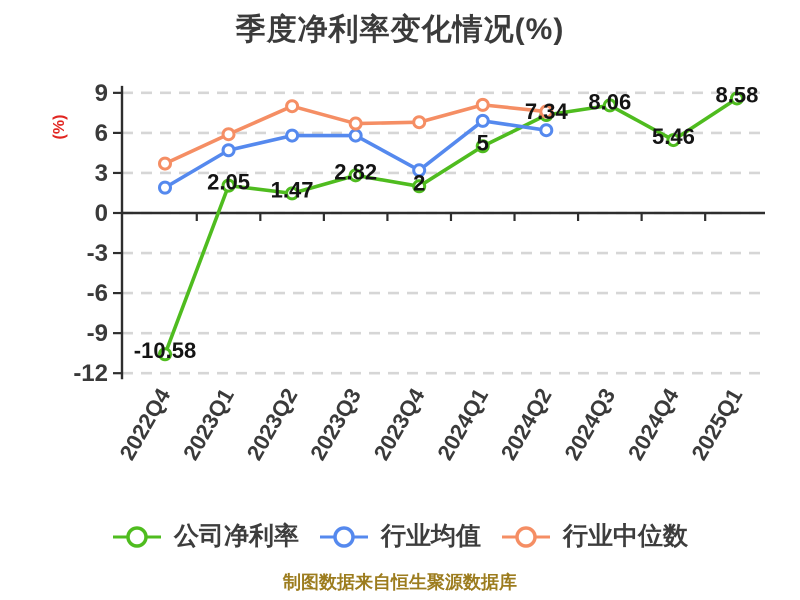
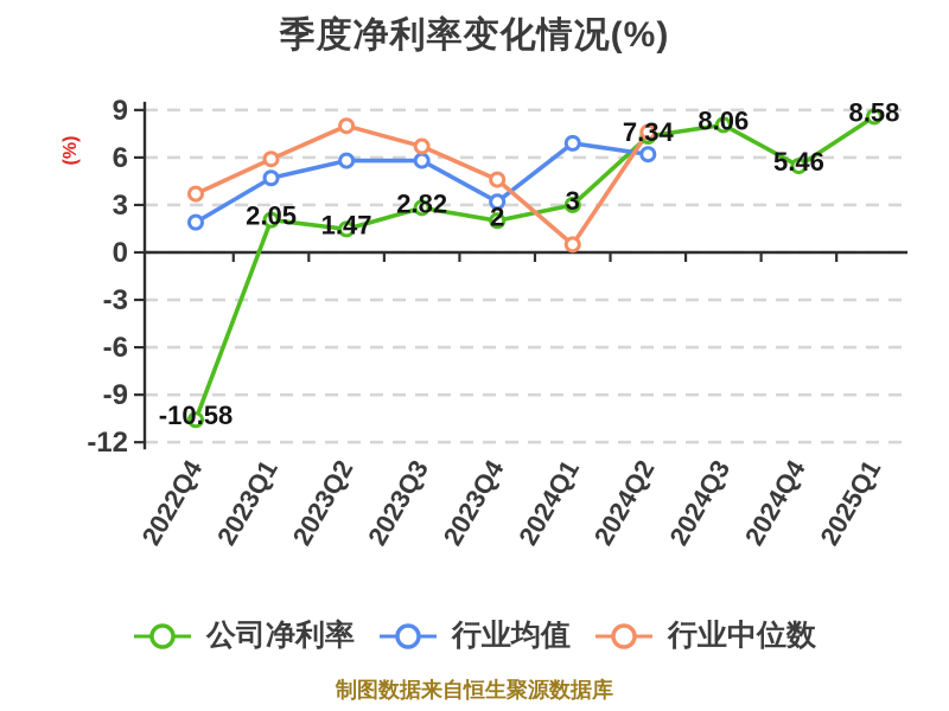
行业中位数/2023Q4: 6.8 -> 4.6
公司净利率/2024Q1: 5 -> 3
行业中位数/2024Q1: 8.1 -> 0.5
